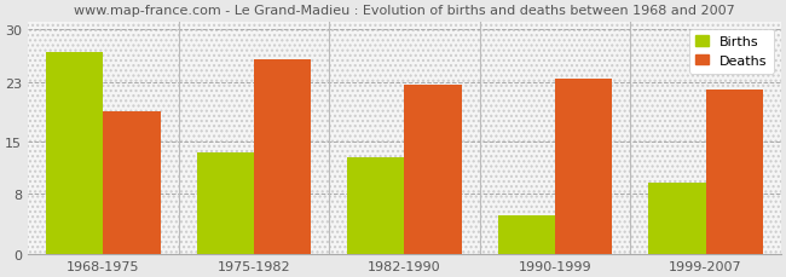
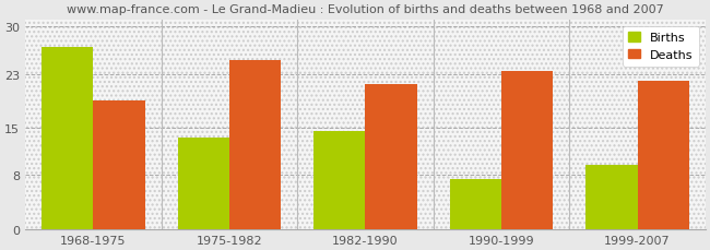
Deaths/1975-1982: 26.0 -> 25.0
Births/1982-1990: 13.0 -> 14.5
Deaths/1982-1990: 22.6 -> 21.5
Births/1990-1999: 5.2 -> 7.5
